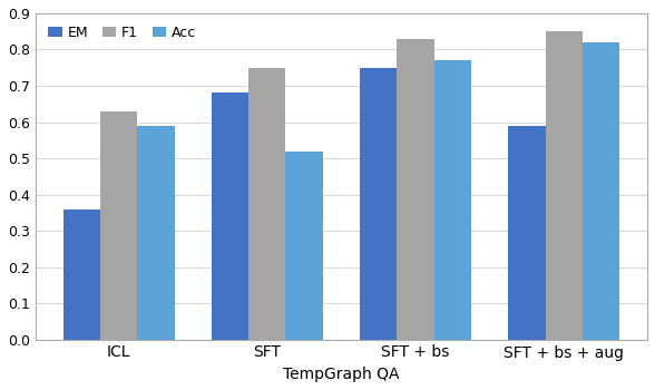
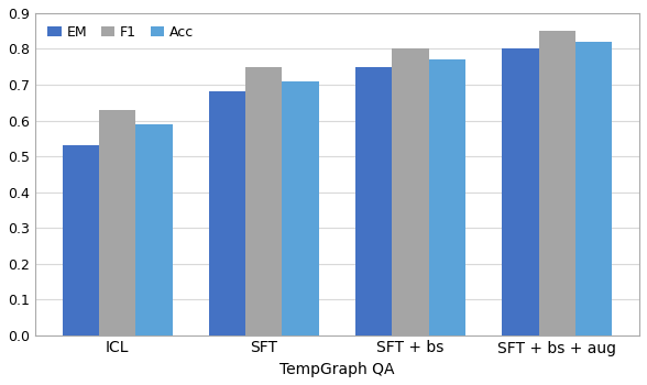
EM/ICL: 0.36 -> 0.53
Acc/SFT: 0.52 -> 0.71
F1/SFT + bs: 0.83 -> 0.80
EM/SFT + bs + aug: 0.59 -> 0.80
